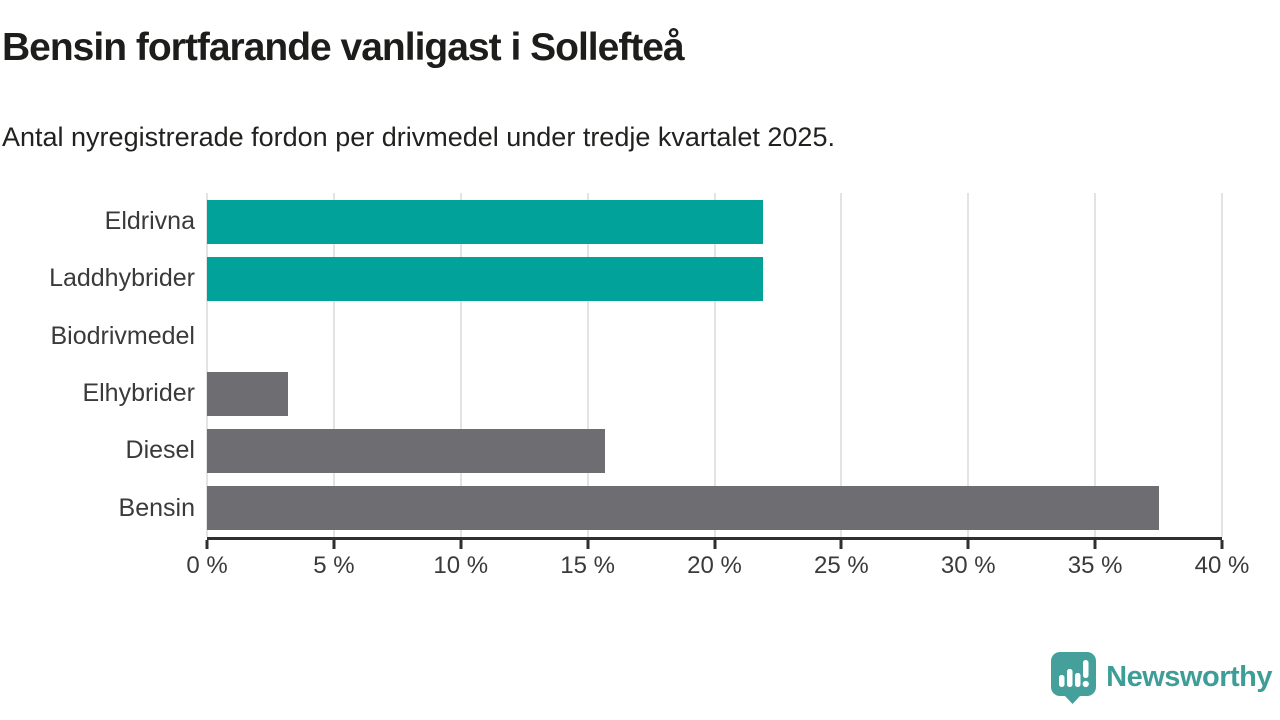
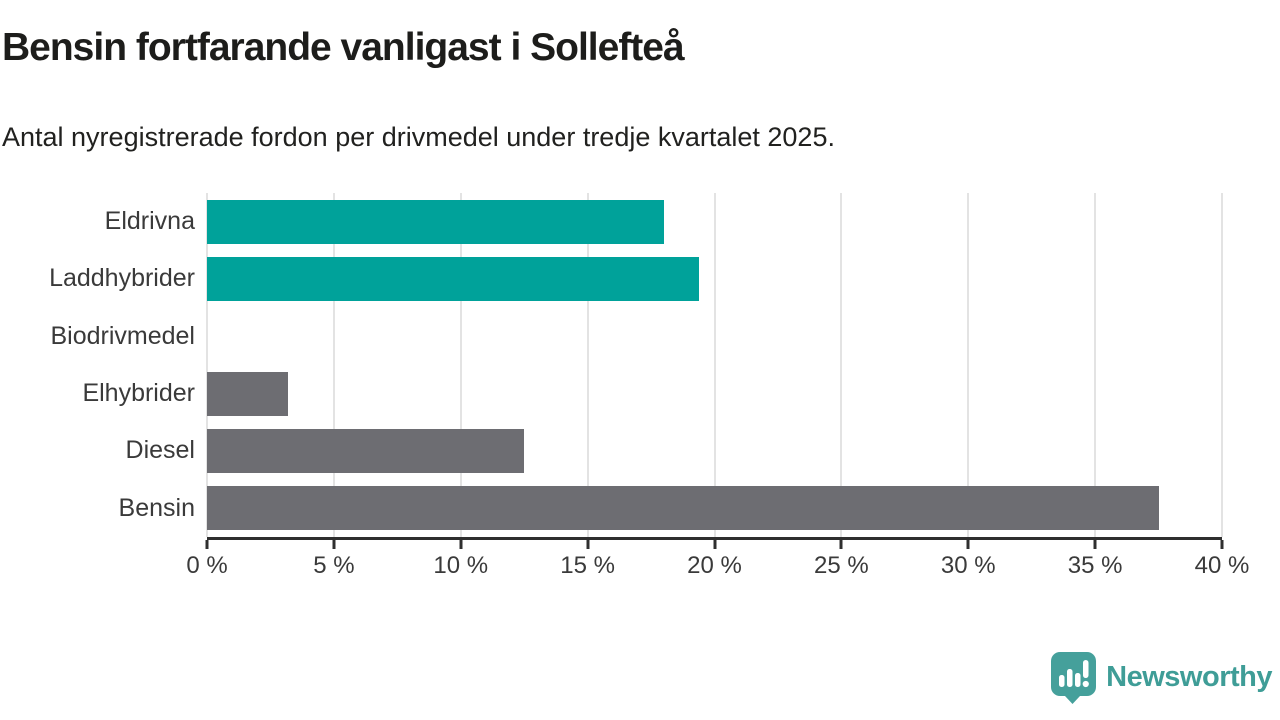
Eldrivna: 21.9% -> 18.0%
Laddhybrider: 21.9% -> 19.4%
Diesel: 15.7% -> 12.5%
